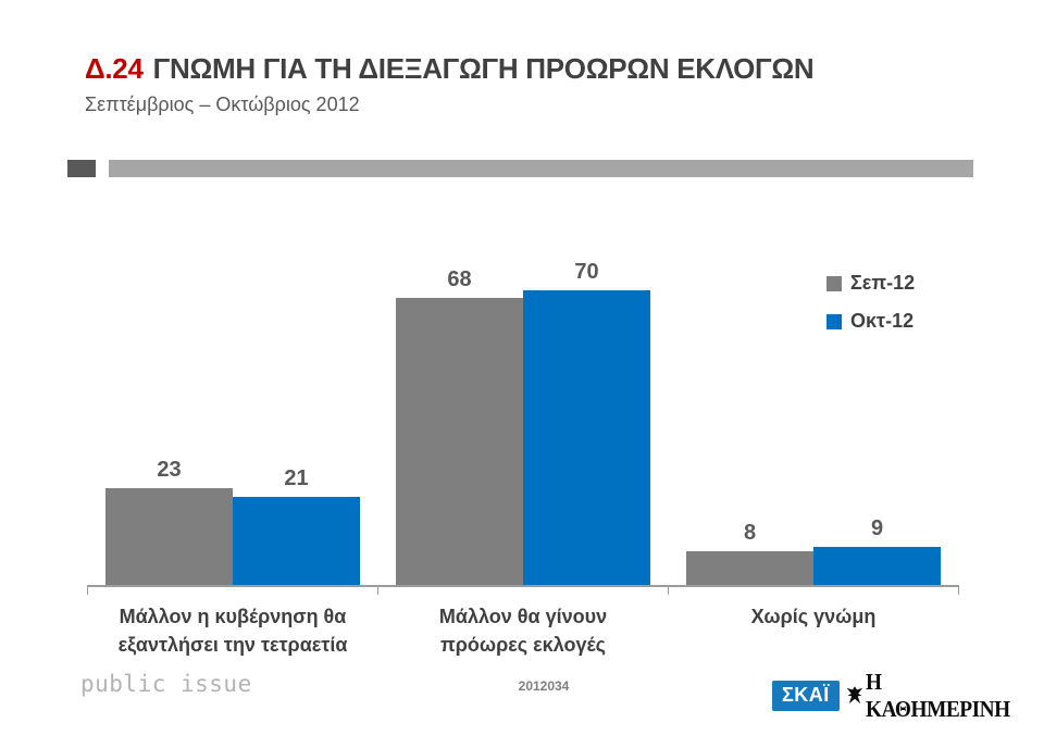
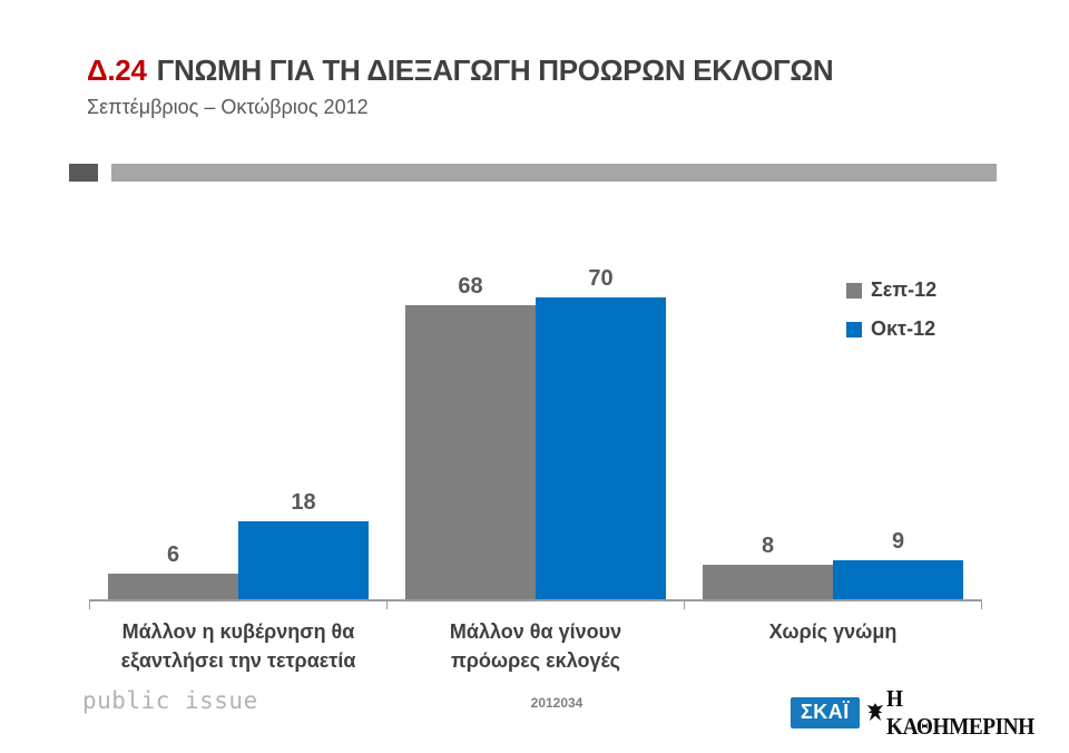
Σεπ-12/Μάλλον η κυβέρνηση θα εξαντλήσει την τετραετία: 23 -> 6
Οκτ-12/Μάλλον η κυβέρνηση θα εξαντλήσει την τετραετία: 21 -> 18
